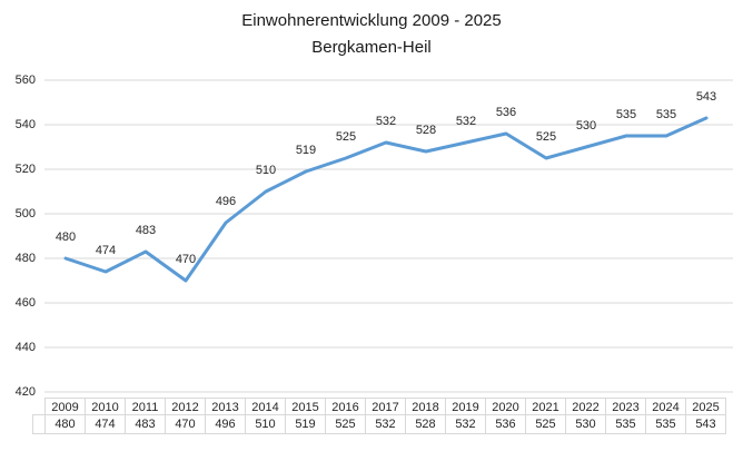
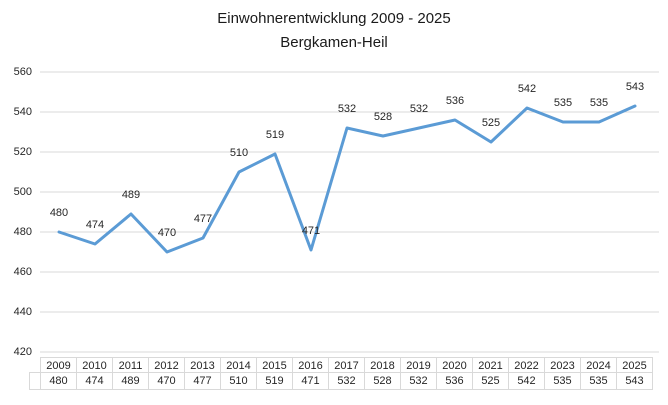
2011: 483 -> 489
2013: 496 -> 477
2016: 525 -> 471
2022: 530 -> 542
